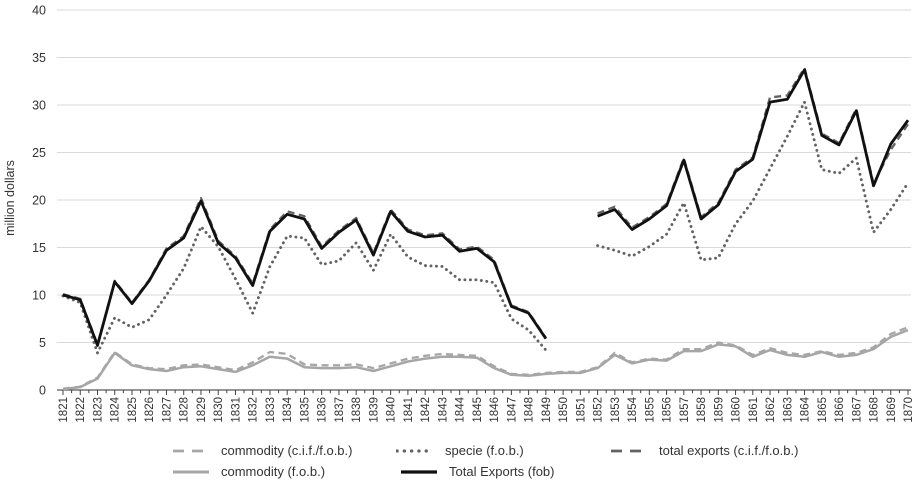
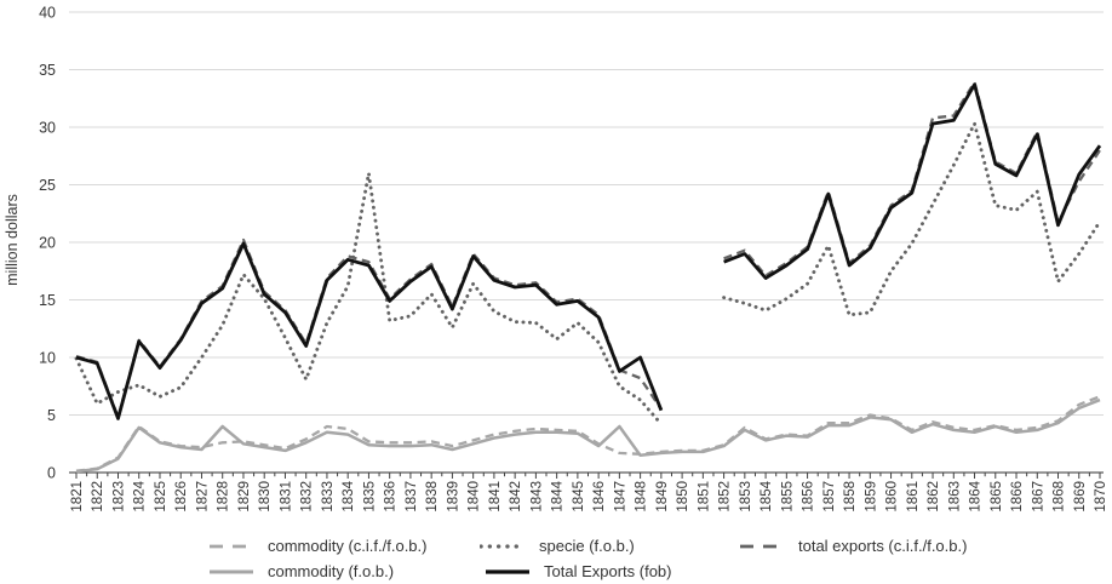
specie (f.o.b.)/1822: 9 -> 6
specie (f.o.b.)/1823: 4 -> 7
commodity (f.o.b.)/1828: 2 -> 4
specie (f.o.b.)/1835: 16 -> 26
specie (f.o.b.)/1845: 12 -> 13
commodity (f.o.b.)/1847: 2 -> 4
Total Exports (fob)/1848: 8 -> 10
